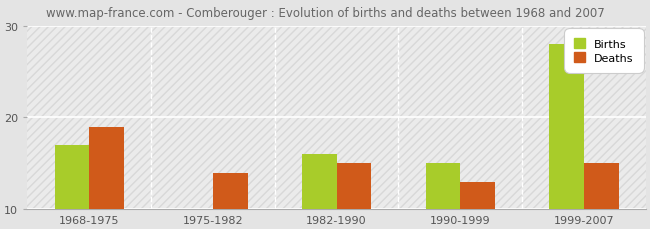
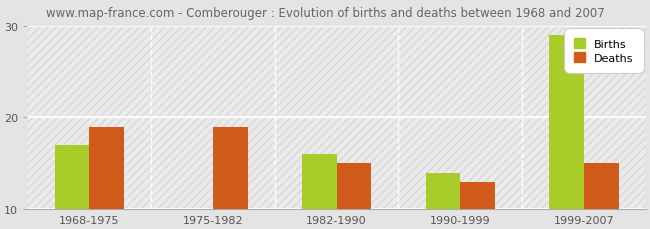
Deaths/1975-1982: 14 -> 19
Births/1990-1999: 15.0 -> 14.0
Births/1999-2007: 28.0 -> 29.0
